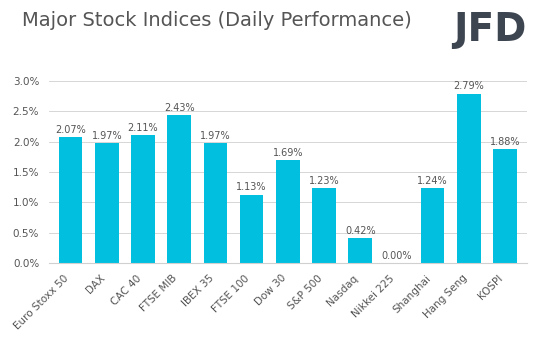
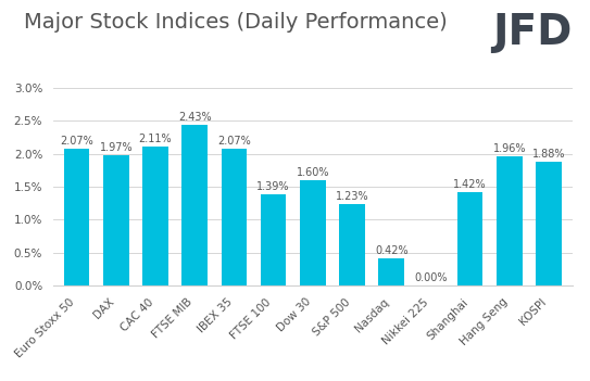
IBEX 35: 1.97% -> 2.07%
FTSE 100: 1.13% -> 1.39%
Dow 30: 1.69% -> 1.60%
Shanghai: 1.24% -> 1.42%
Hang Seng: 2.79% -> 1.96%
